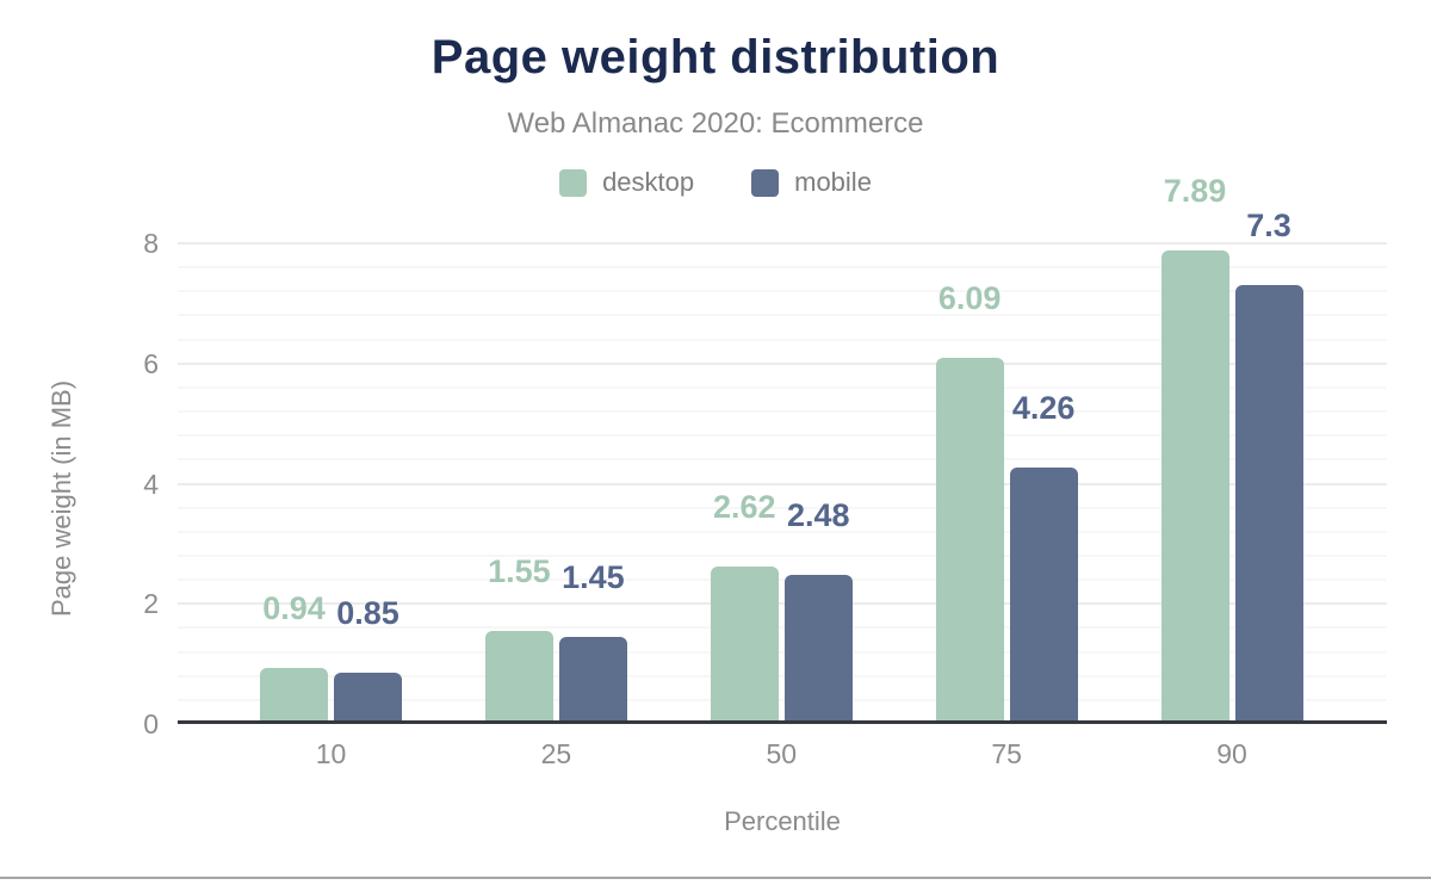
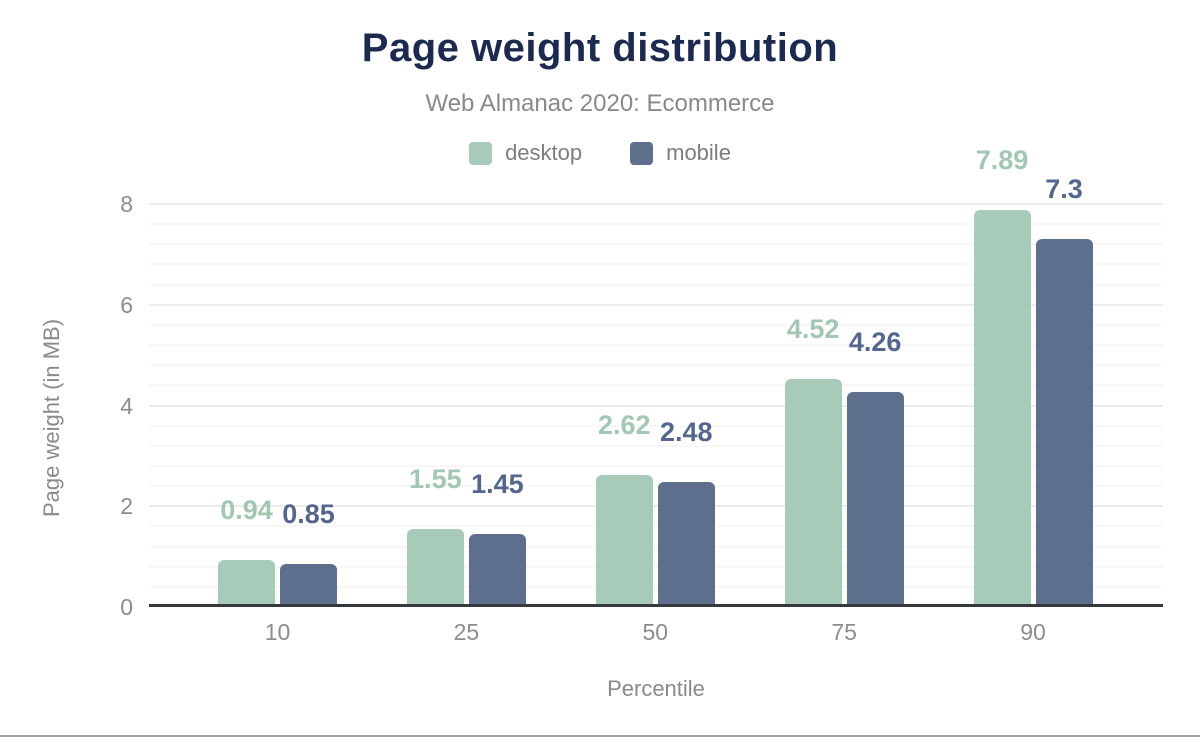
desktop/75: 6.09 -> 4.52
